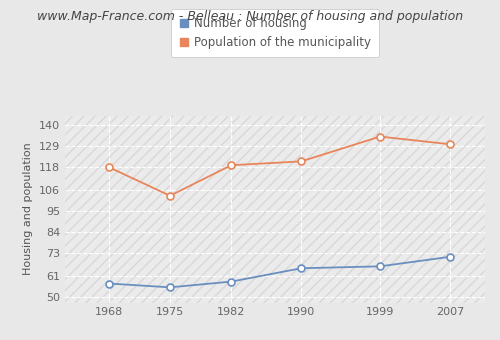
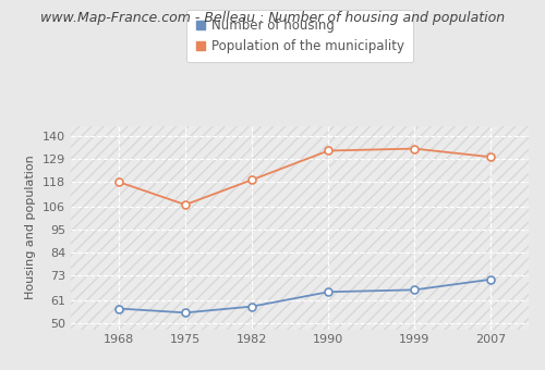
Population of the municipality/1975: 103 -> 107
Population of the municipality/1990: 121 -> 133
